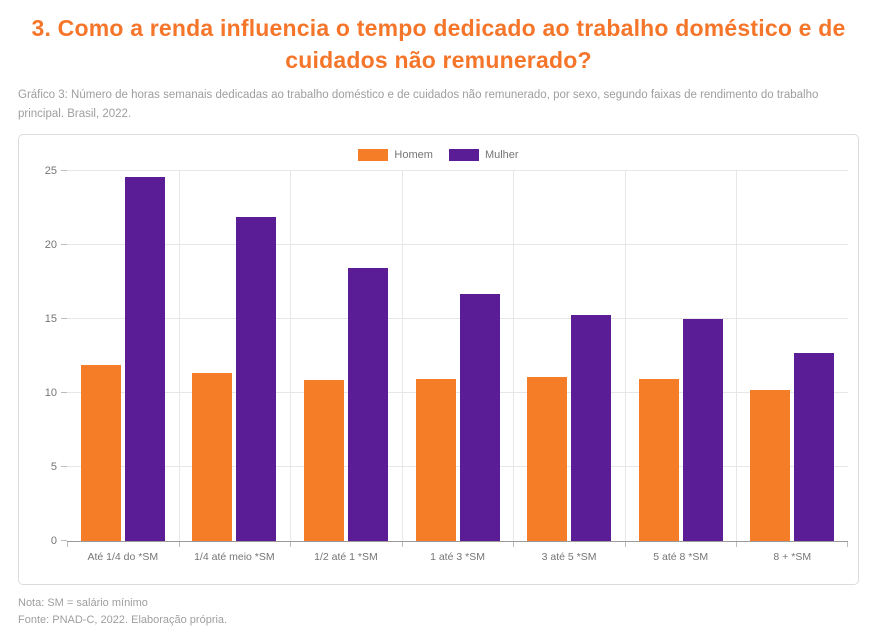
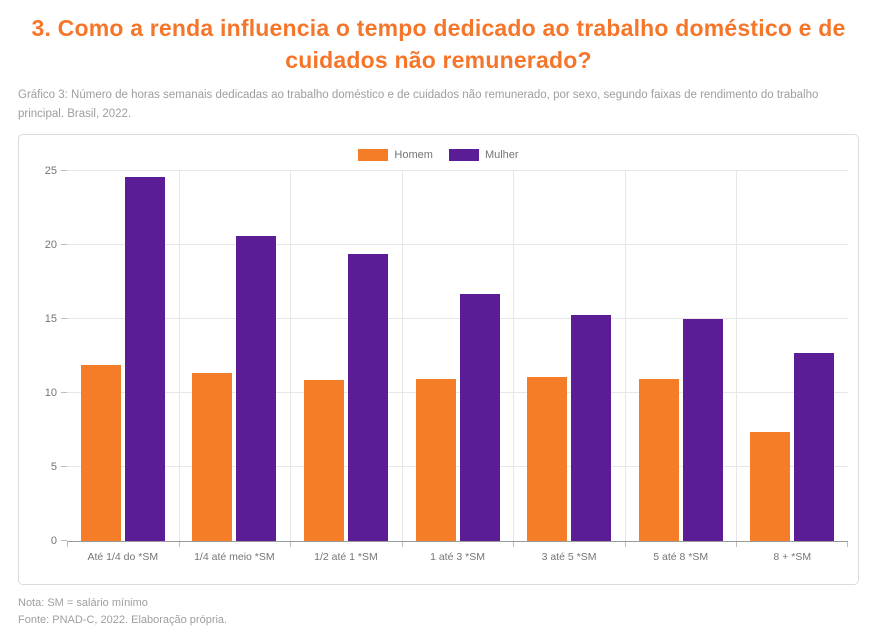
Mulher/1/4 até meio *SM: 21.9 -> 20.6
Mulher/1/2 até 1 *SM: 18.5 -> 19.4
Homem/8 + *SM: 10.2 -> 7.4
